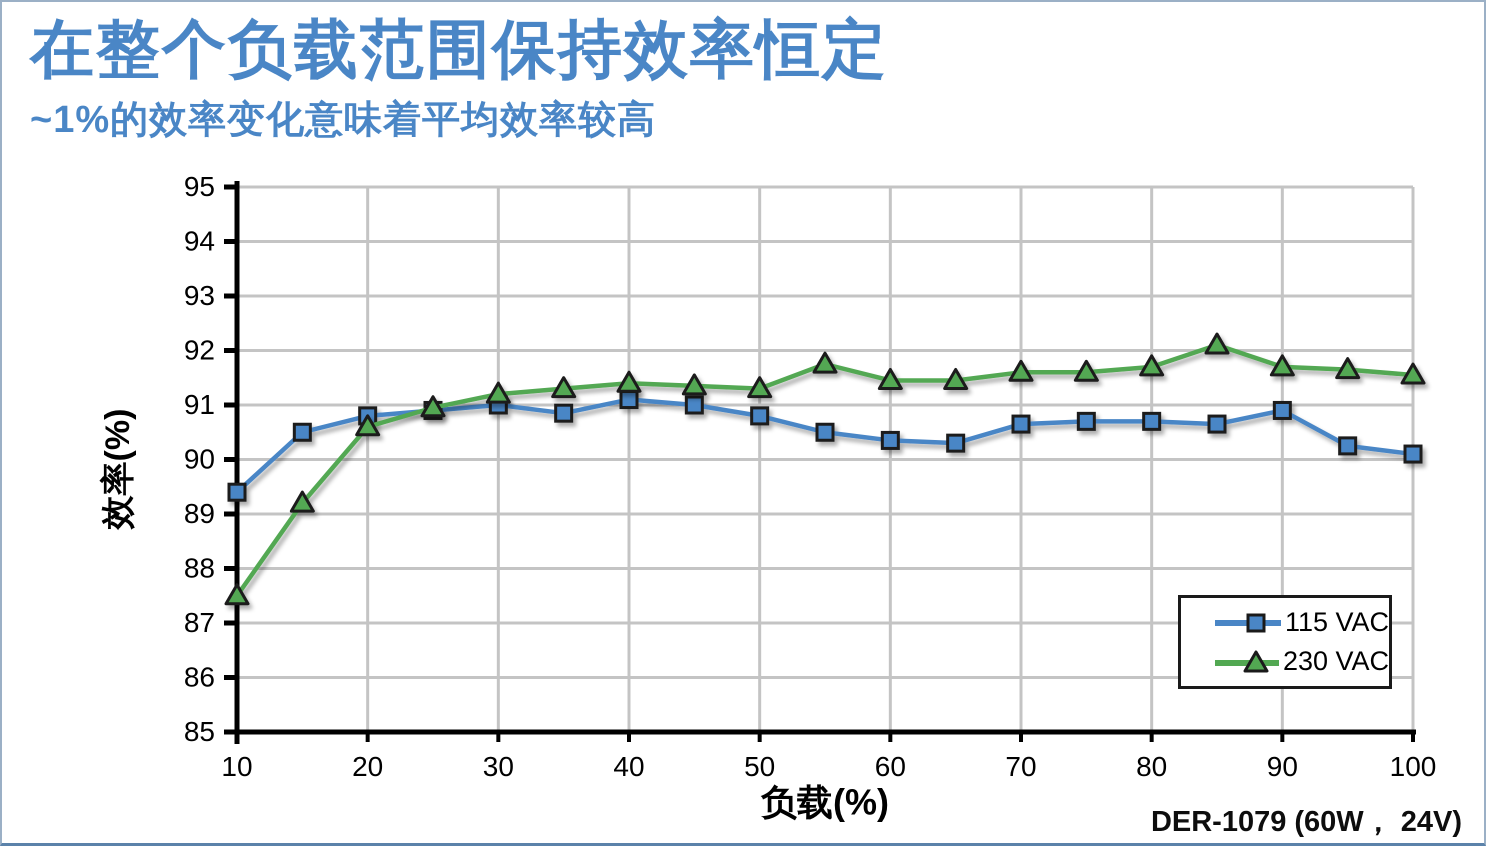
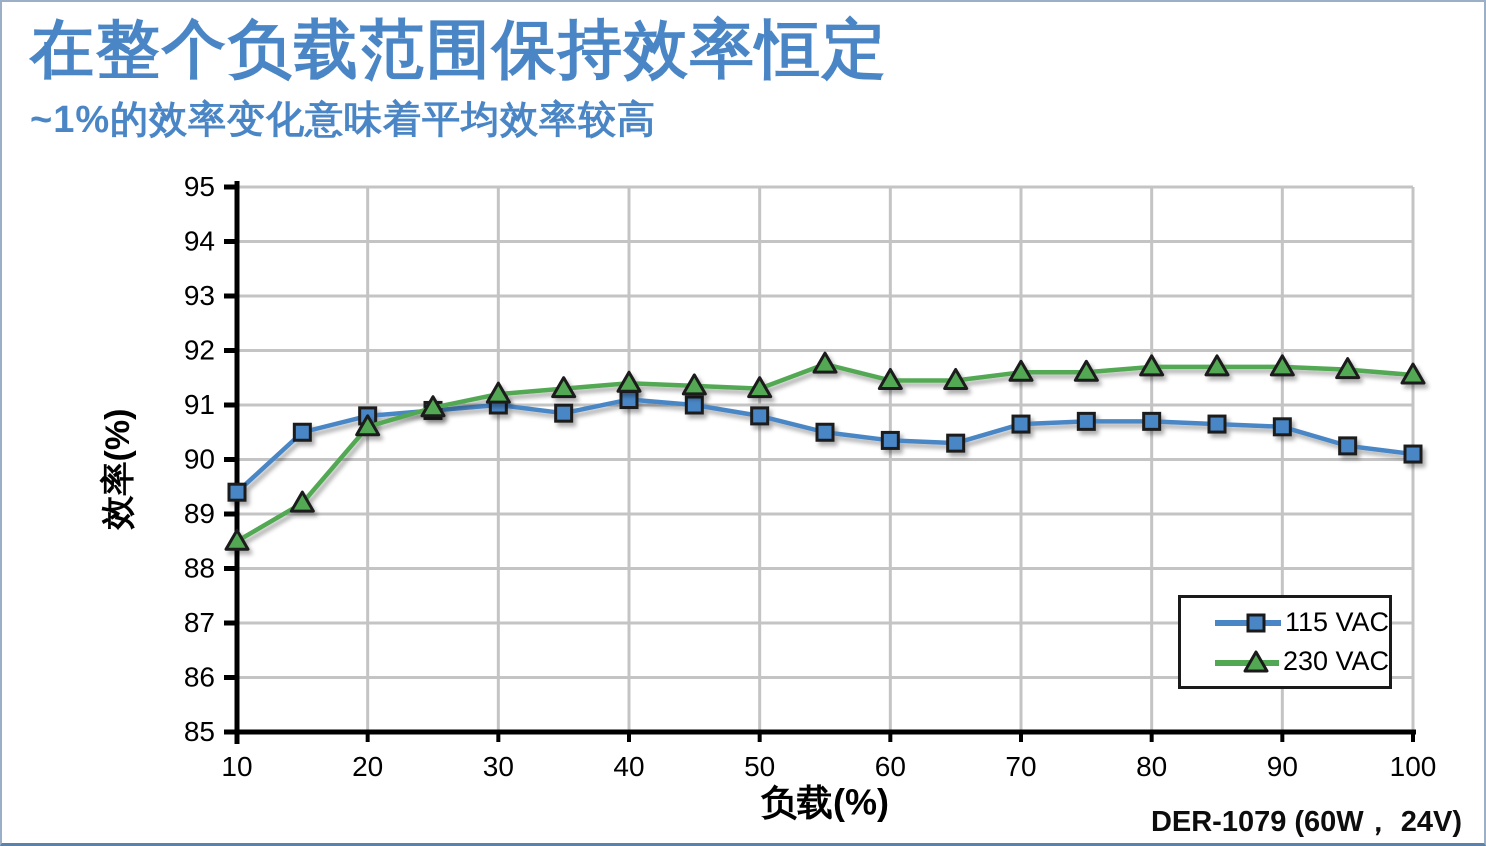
230 VAC/10: 87.5 -> 88.5
230 VAC/85: 92.1 -> 91.7
115 VAC/90: 90.9 -> 90.6
